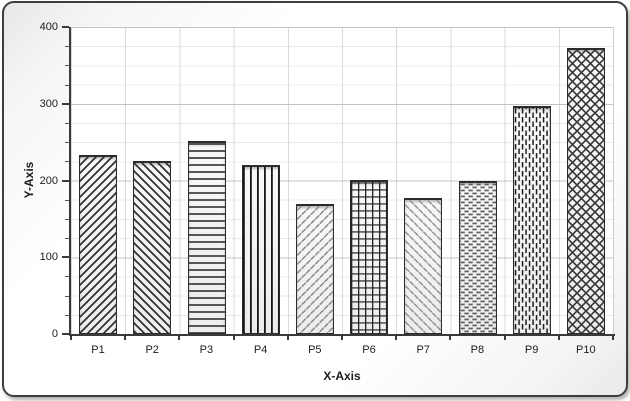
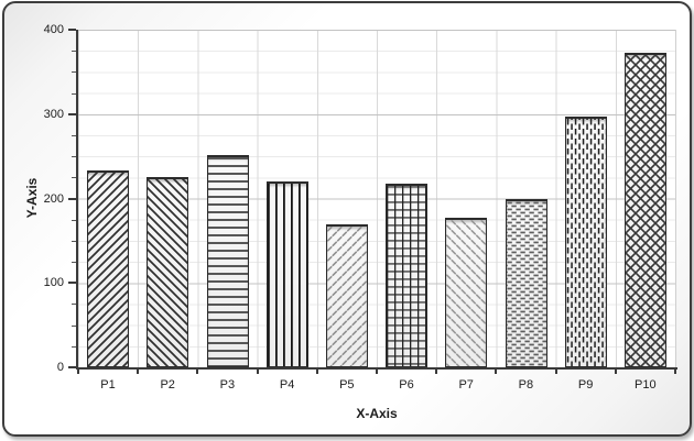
P6: 200 -> 220
